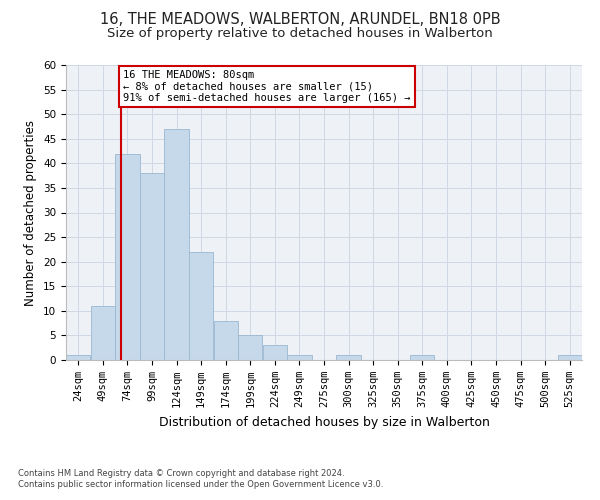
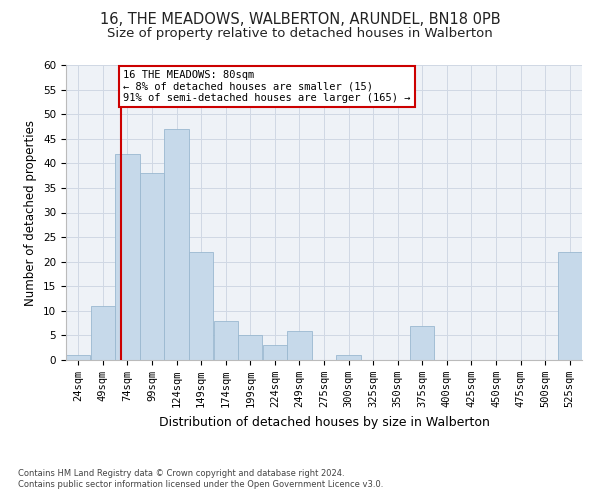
249sqm: 1 -> 6
375sqm: 1 -> 7
525sqm: 1 -> 22
